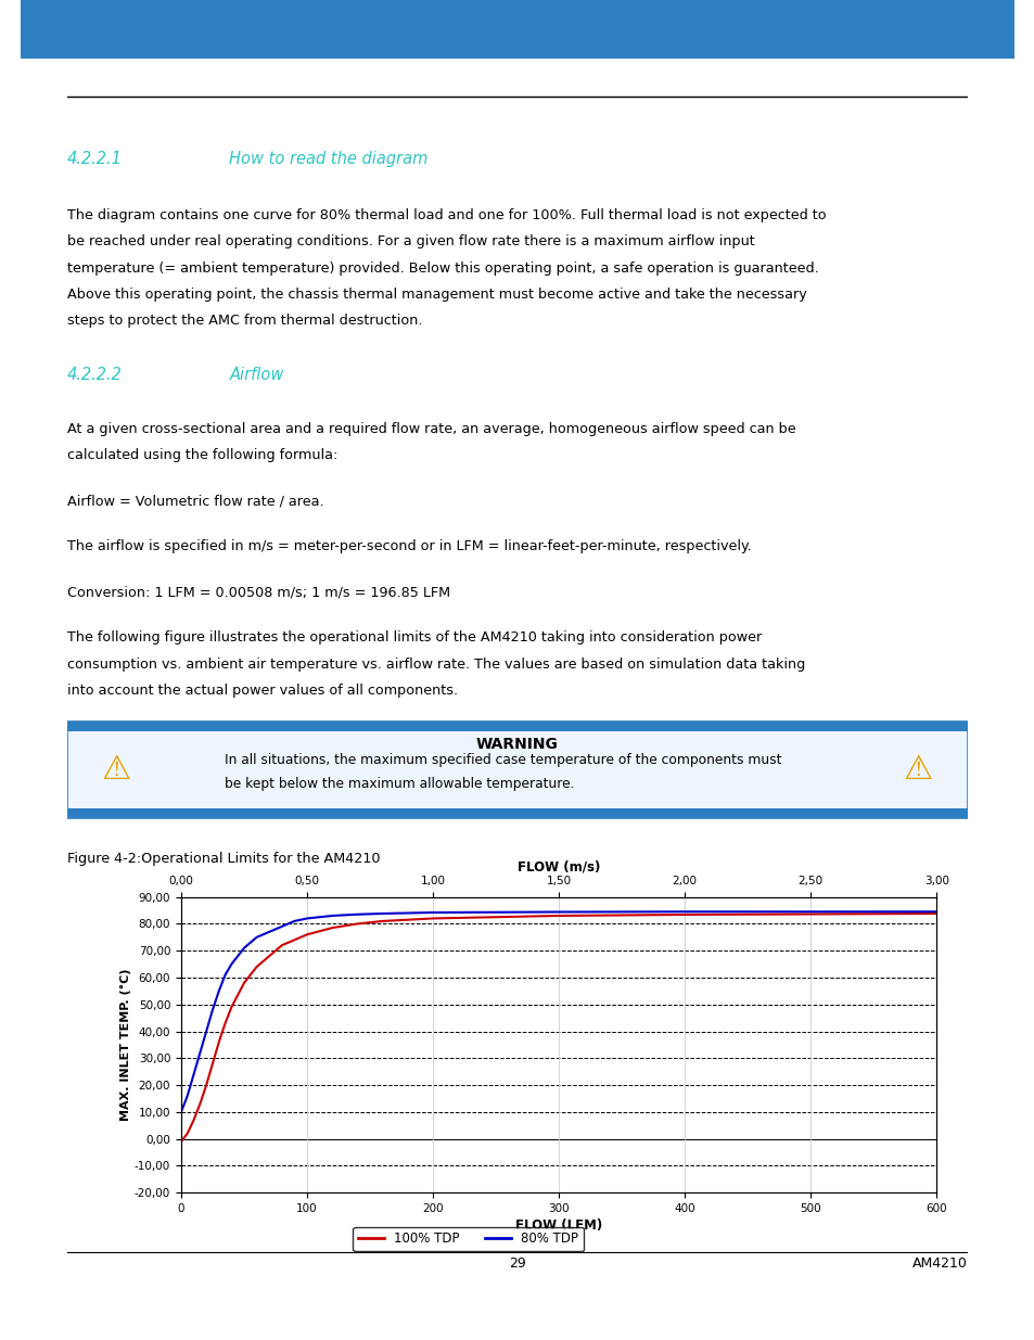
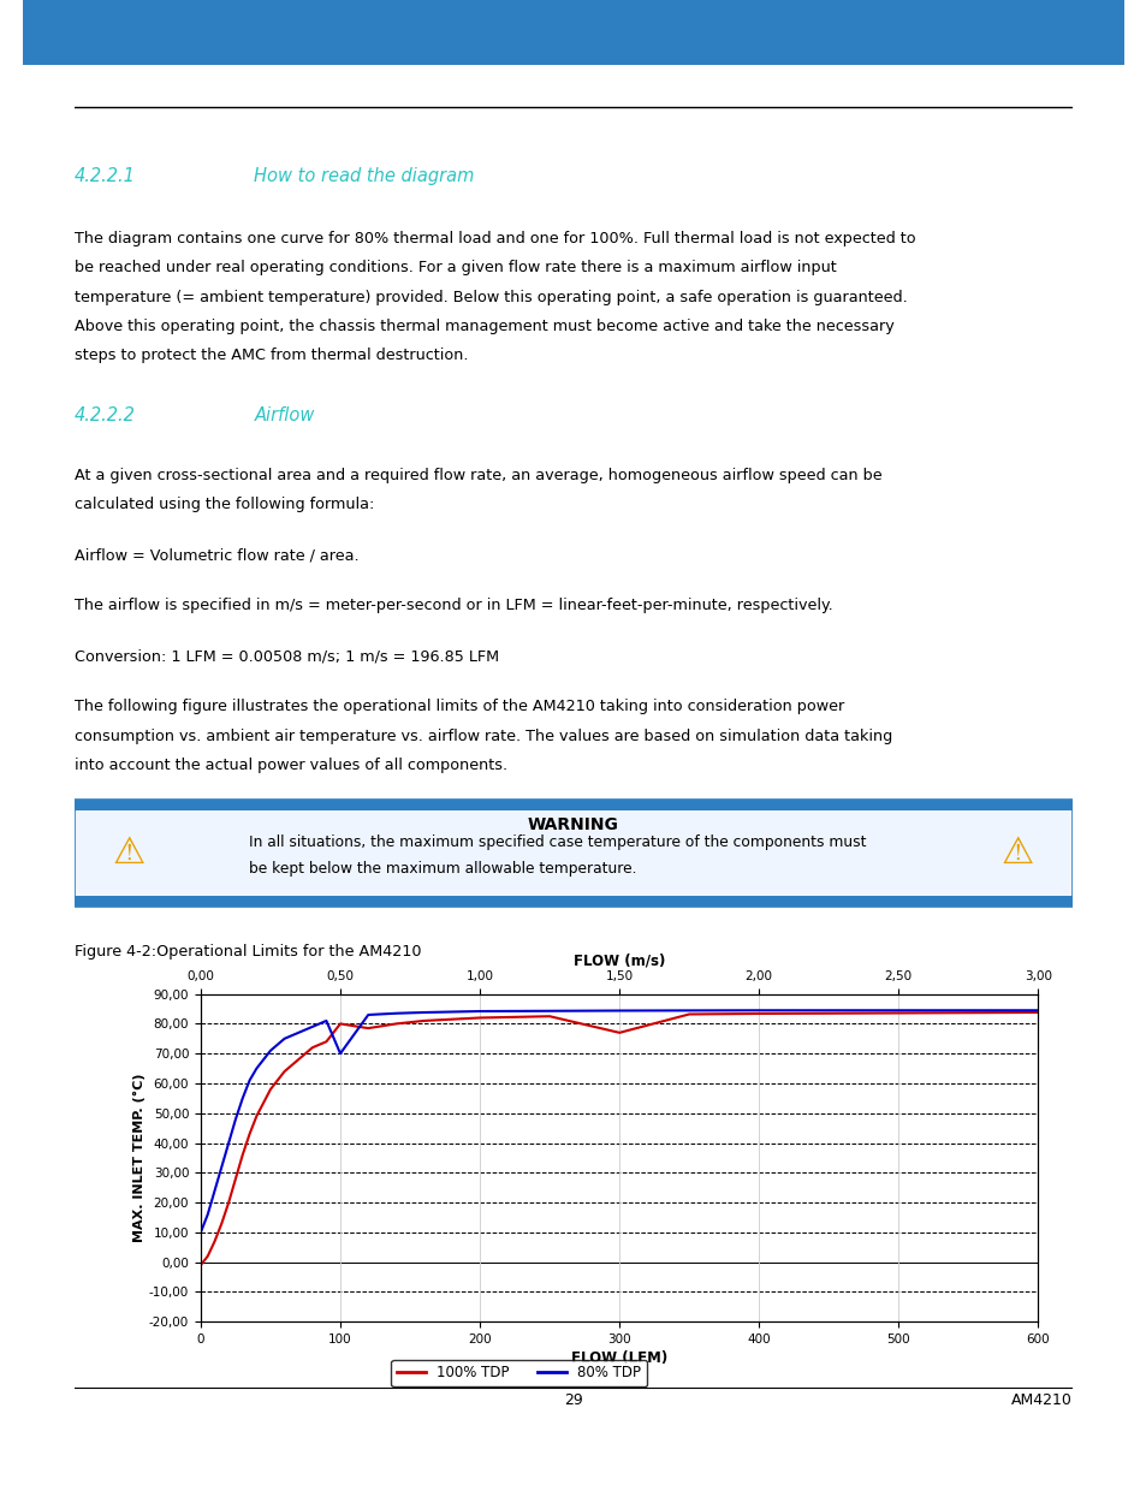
100% TDP/100: 76,0 -> 80,0
80% TDP/100: 82,0 -> 70,0
100% TDP/300: 83,0 -> 77,0
